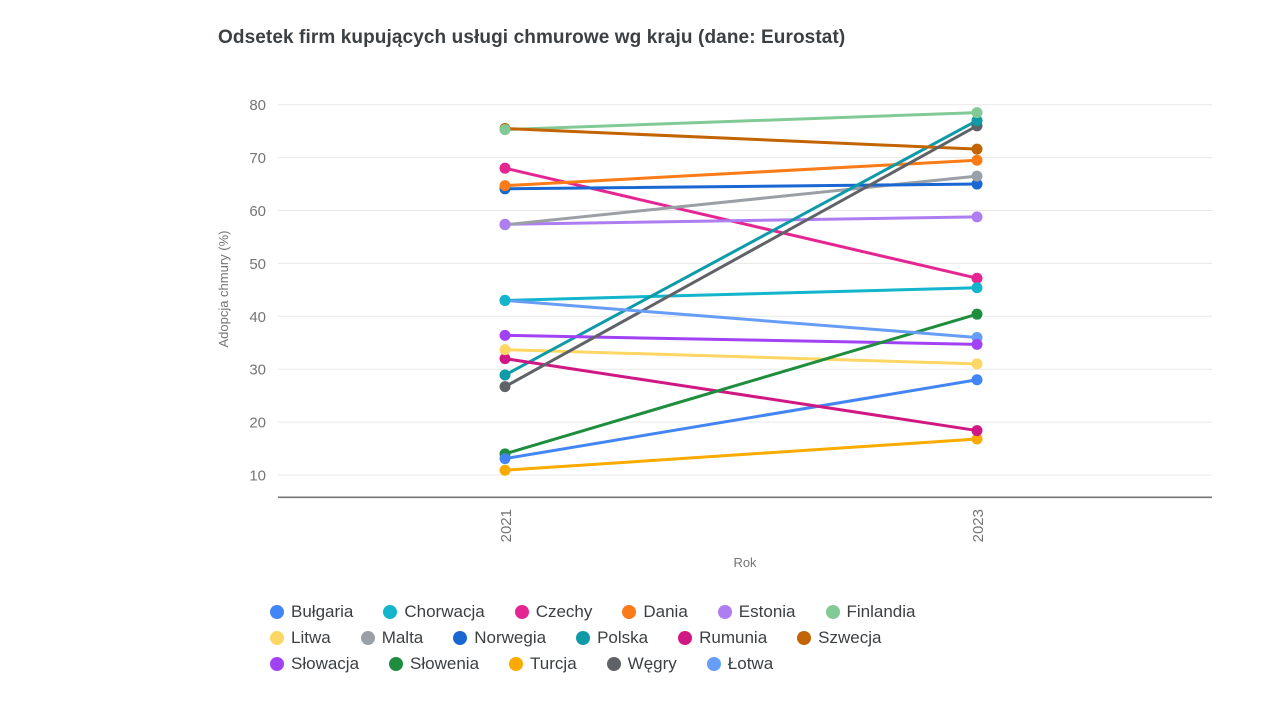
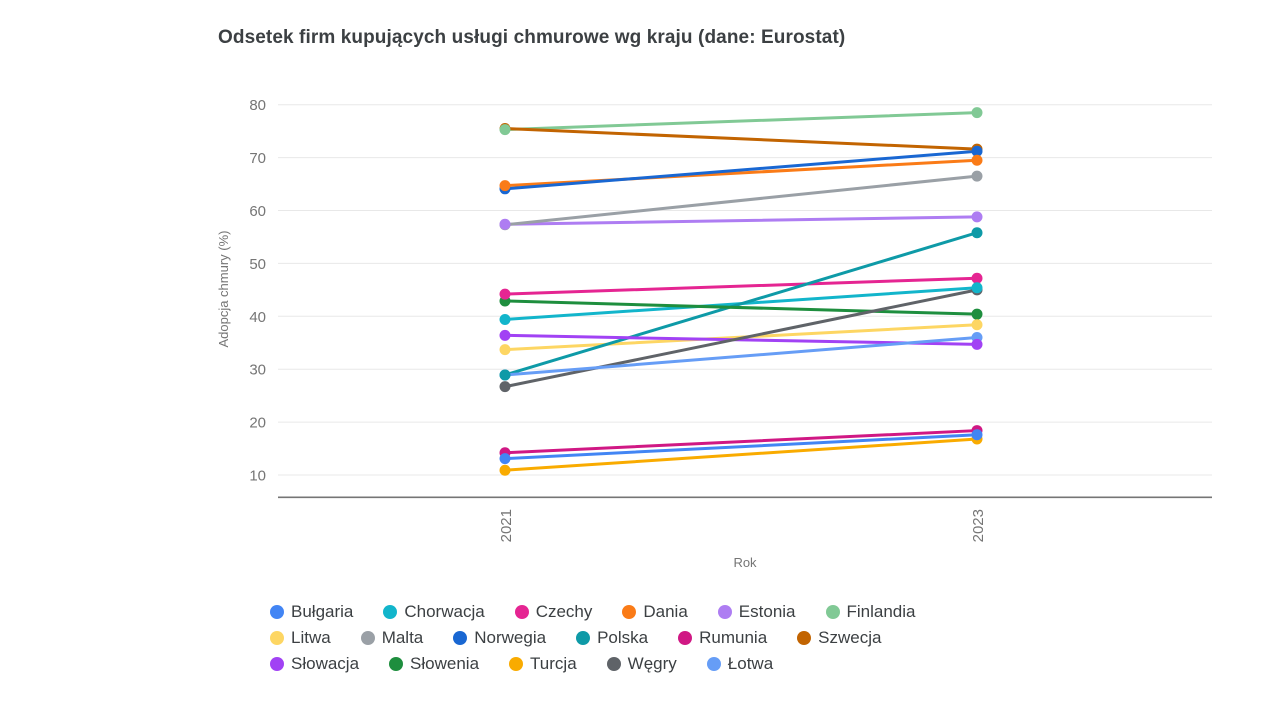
Chorwacja/2021: 43 -> 39
Czechy/2021: 68 -> 44
Rumunia/2021: 32 -> 14
Słowenia/2021: 14 -> 43
Łotwa/2021: 43 -> 29
Bułgaria/2023: 28 -> 18
Litwa/2023: 31 -> 38
Norwegia/2023: 65 -> 71
Polska/2023: 77 -> 56
Węgry/2023: 76 -> 45
